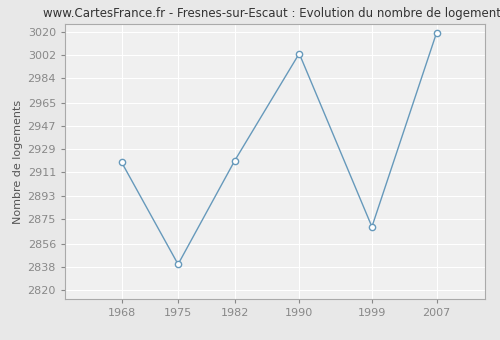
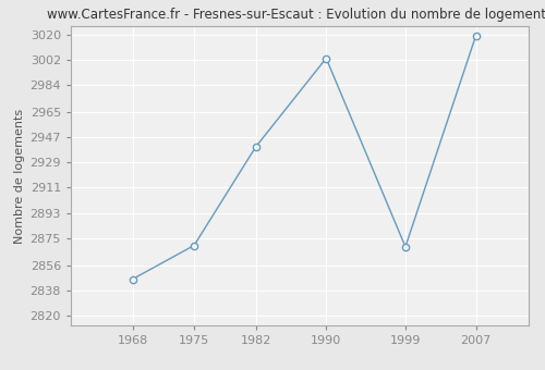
1968: 2919 -> 2846
1975: 2840 -> 2870
1982: 2920 -> 2940
